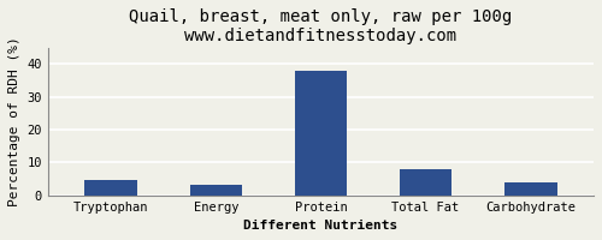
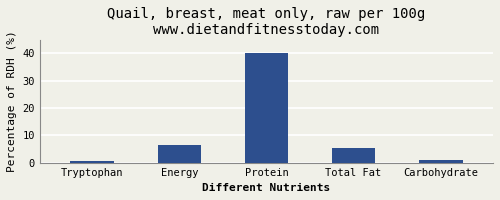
Tryptophan: 4.5 -> 0.5
Energy: 3.0 -> 6.5
Protein: 38.0 -> 40.0
Total Fat: 8.0 -> 5.5
Carbohydrate: 4.0 -> 1.0
